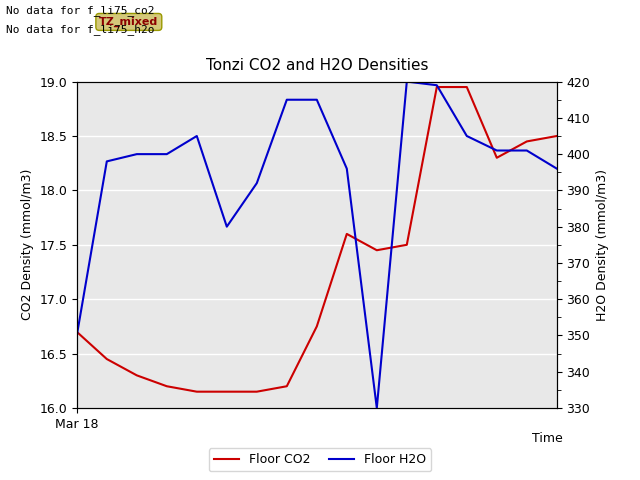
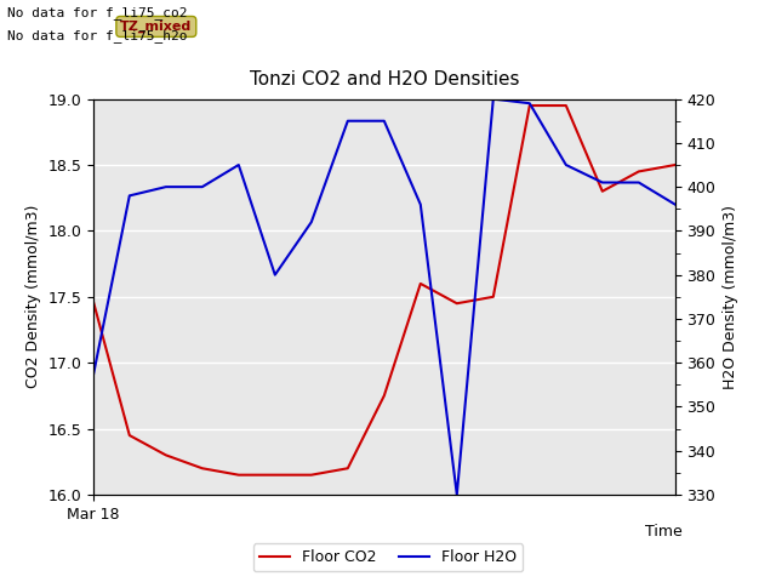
Floor CO2/Mar 18: 16.70 -> 17.47
Floor H2O/Mar 18: 350 -> 357
